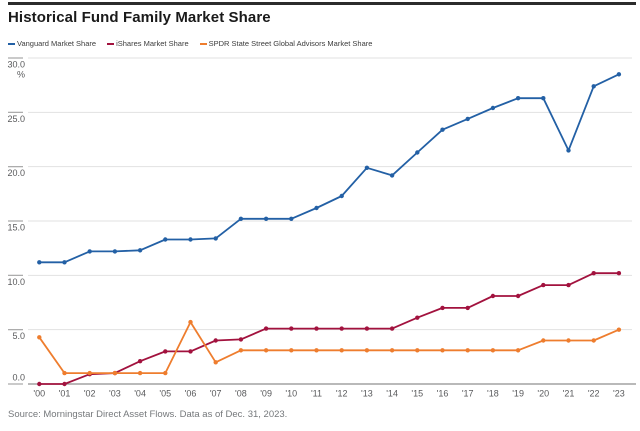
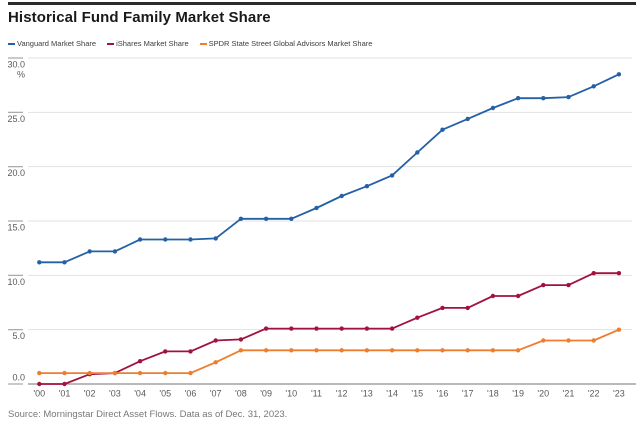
SPDR State Street Global Advisors Market Share/'00: 4.3 -> 1.0
Vanguard Market Share/'04: 12.3 -> 13.3
SPDR State Street Global Advisors Market Share/'06: 5.7 -> 1.0
Vanguard Market Share/'13: 19.9 -> 18.2
Vanguard Market Share/'21: 21.5 -> 26.4
